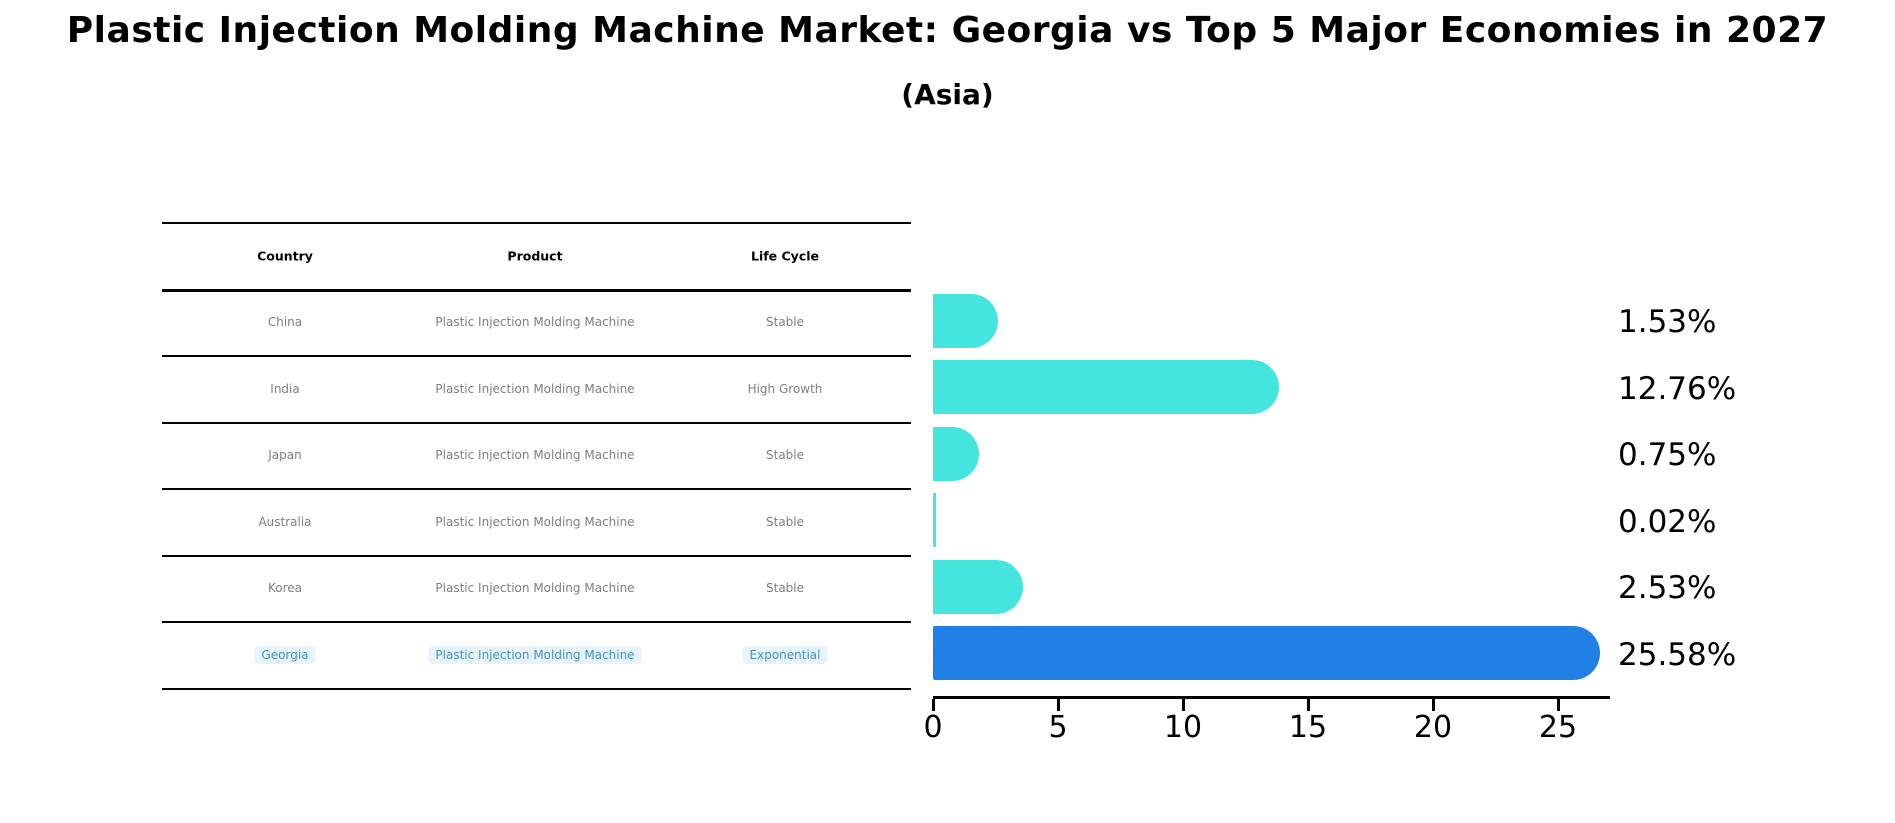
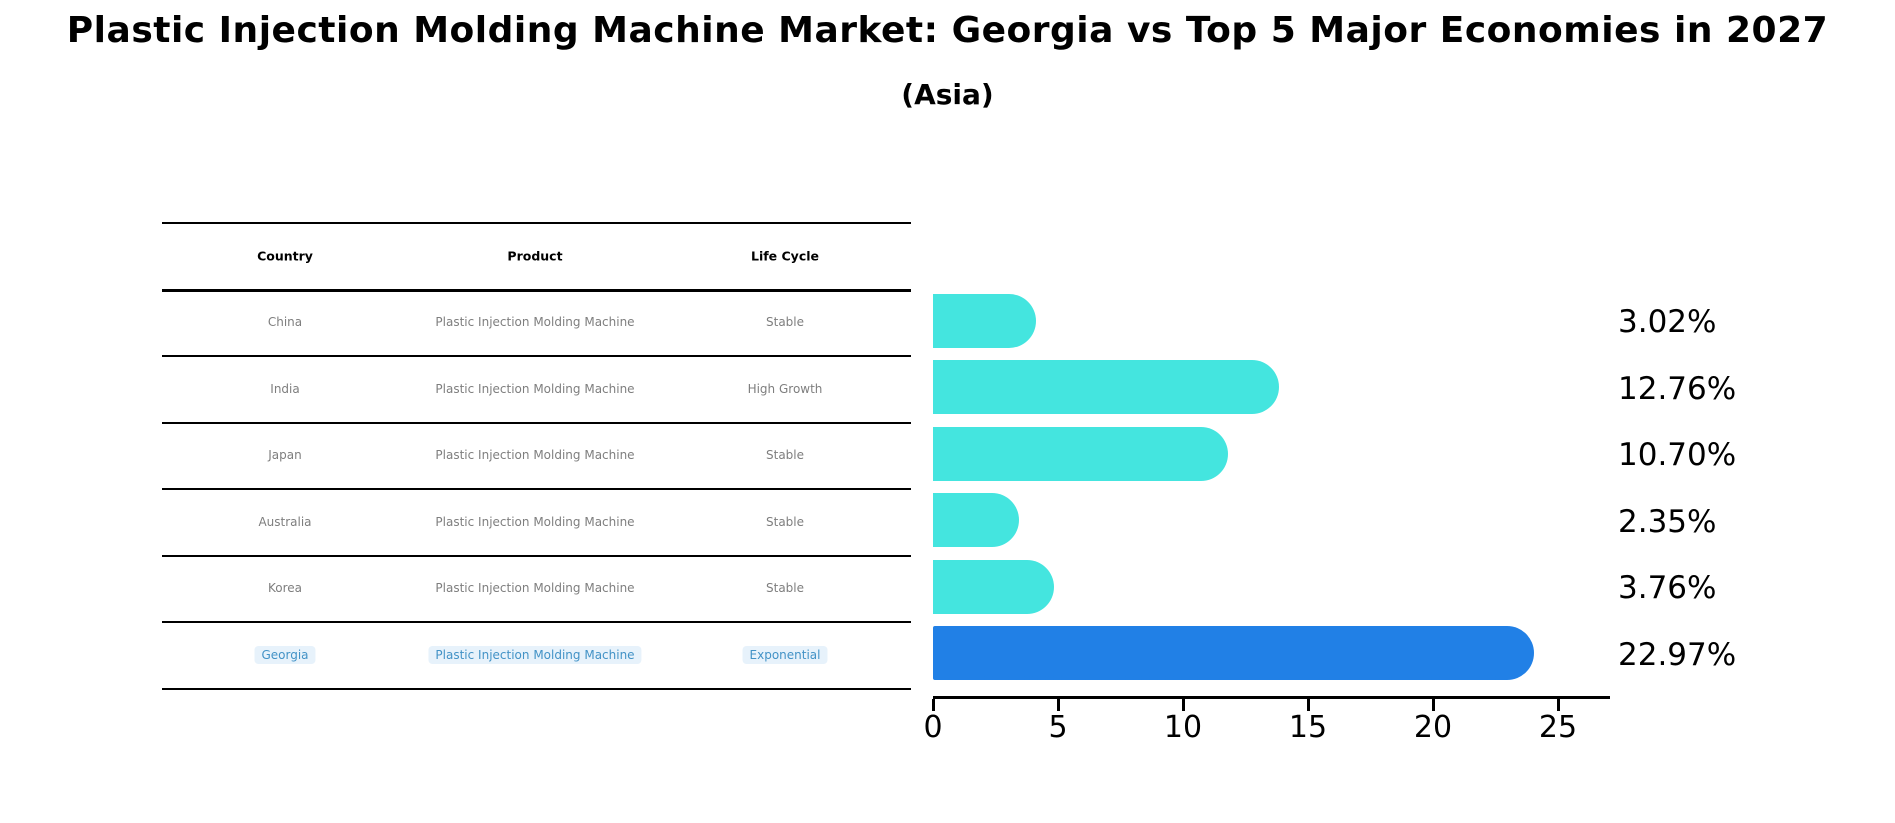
China: 1.53% -> 3.02%
Japan: 0.75% -> 10.70%
Australia: 0.02% -> 2.35%
Korea: 2.53% -> 3.76%
Georgia: 25.58% -> 22.97%
